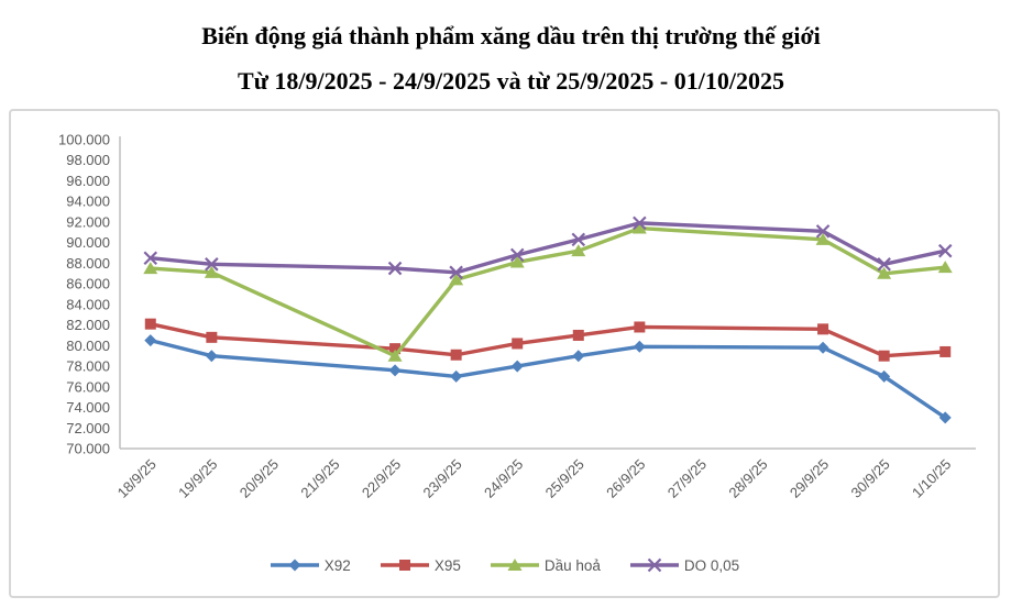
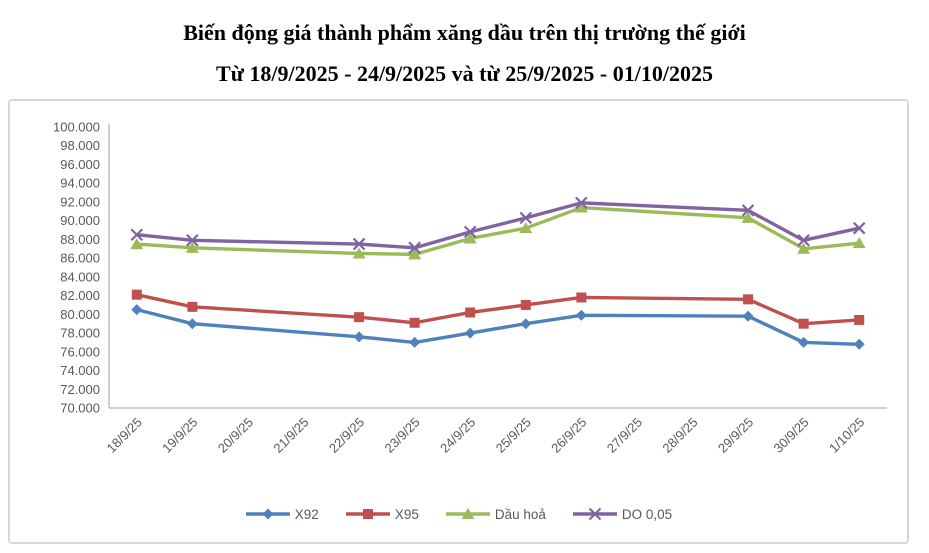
Dầu hoả/22/9/25: 79000 -> 86000
X92/1/10/25: 73000 -> 77000
